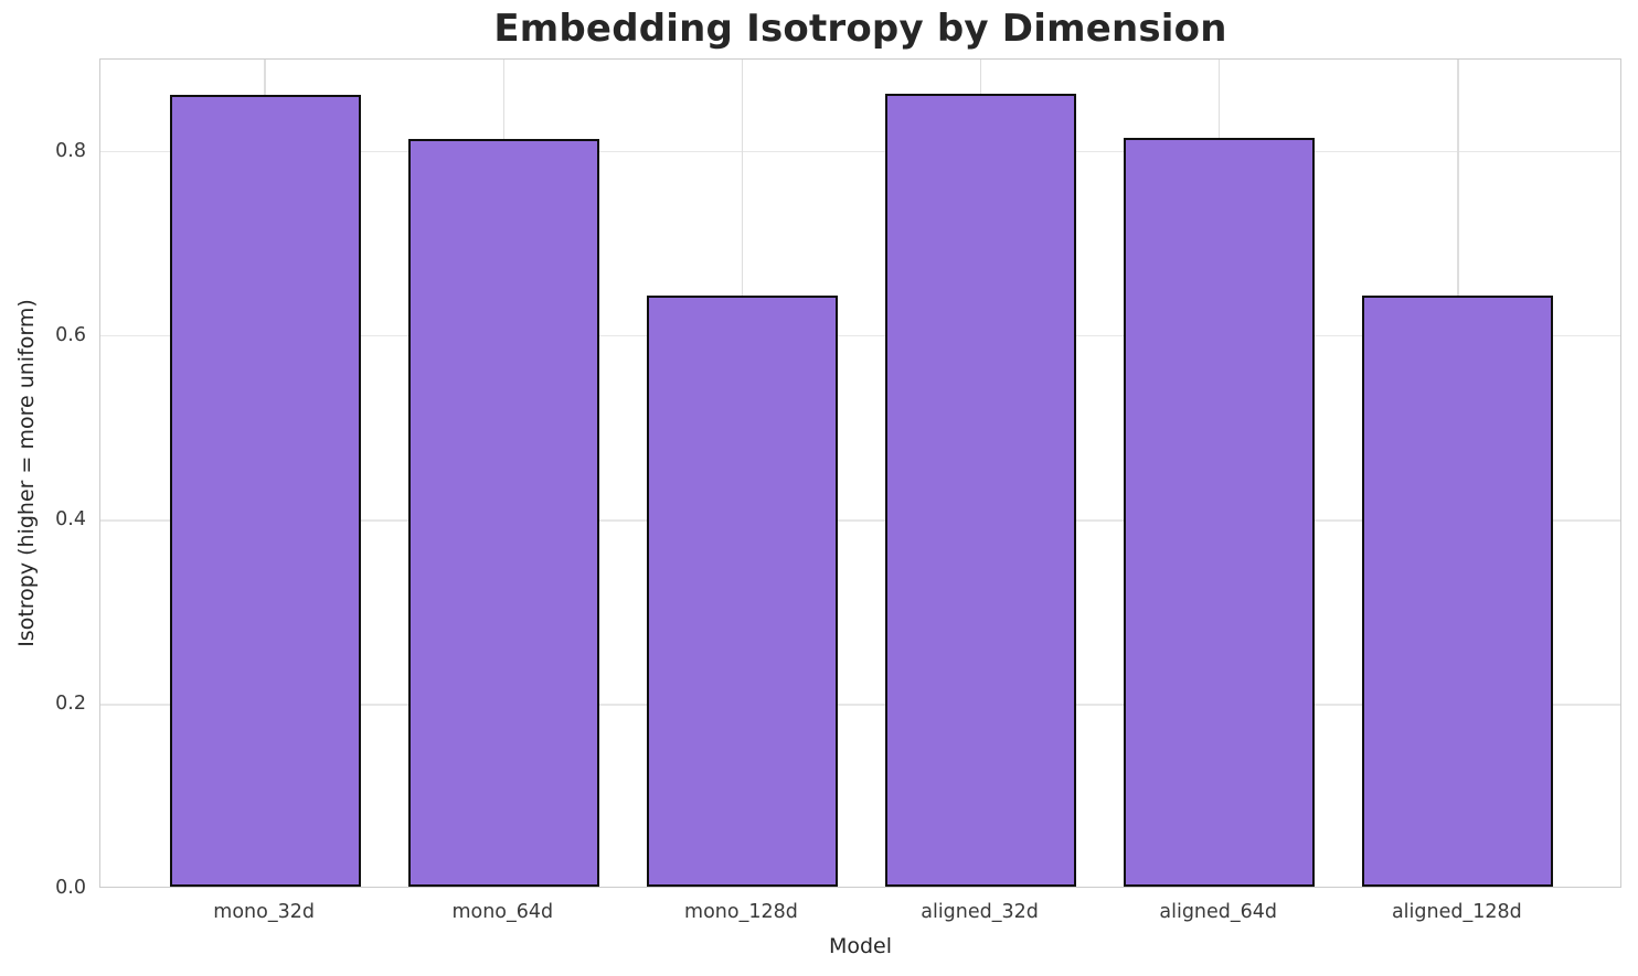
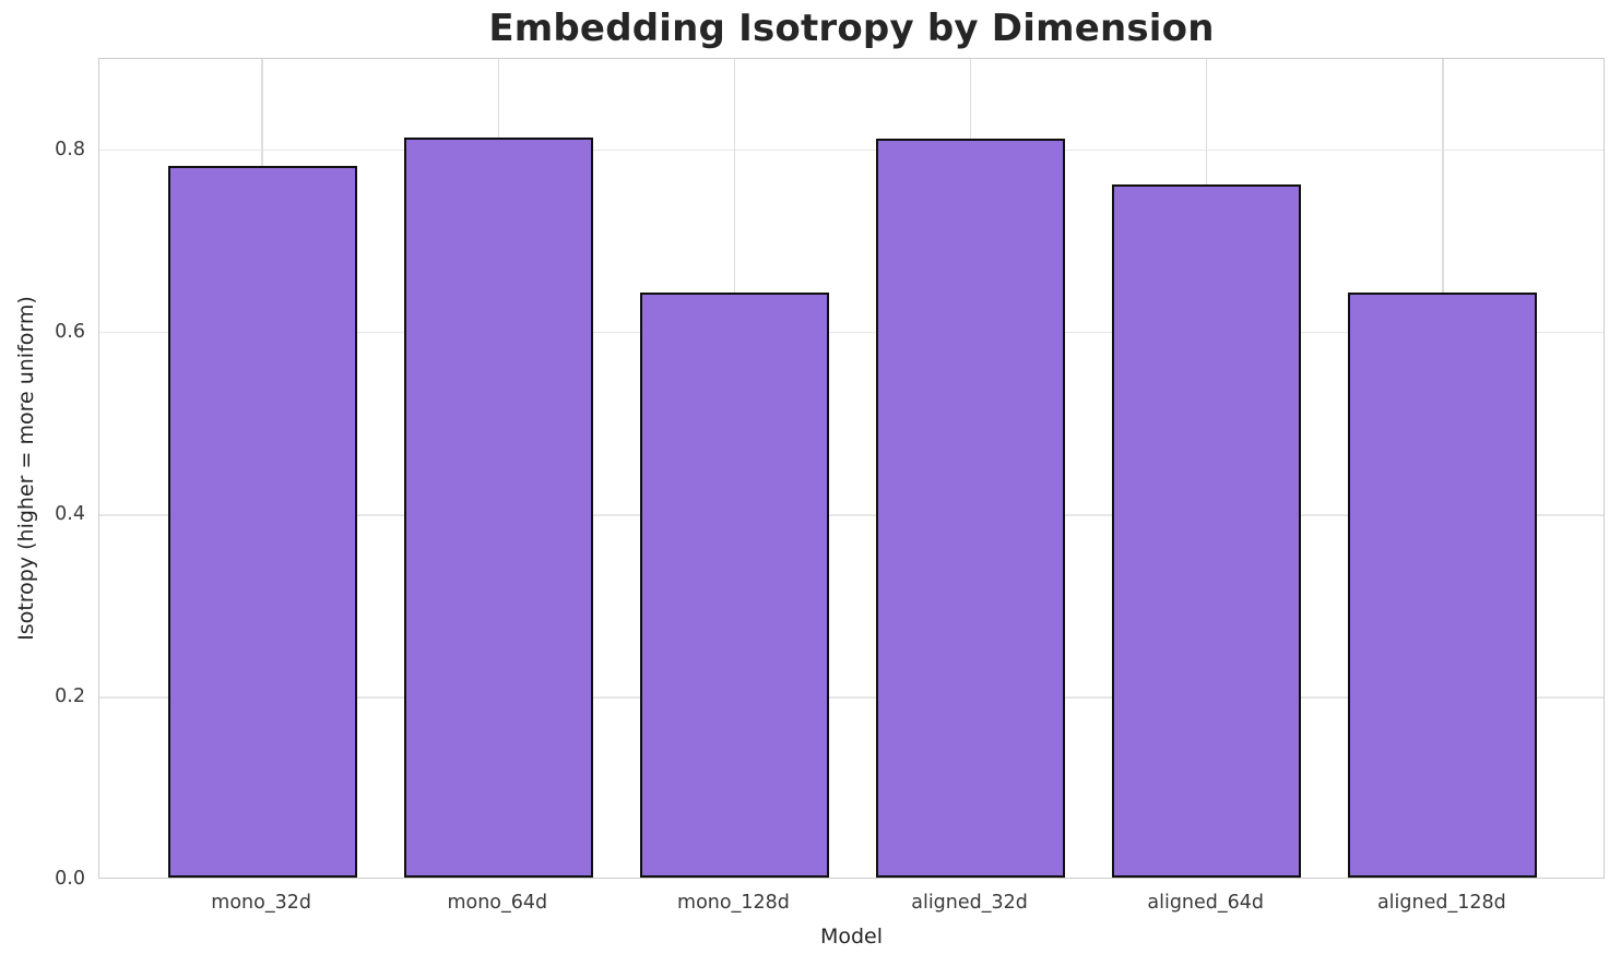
mono_32d: 0.86 -> 0.78
aligned_32d: 0.86 -> 0.81
aligned_64d: 0.81 -> 0.76
